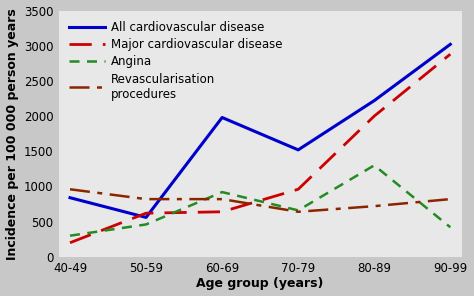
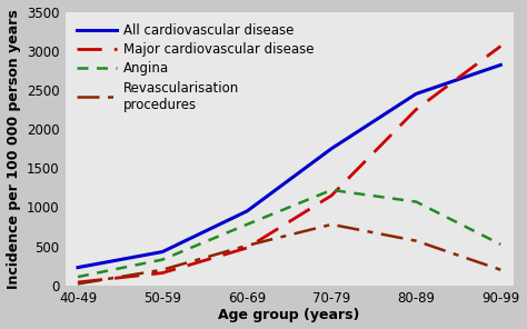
All cardiovascular disease/40-49: 840 -> 230
Major cardiovascular disease/40-49: 200 -> 40
Angina/40-49: 300 -> 110
Revascularisation procedures/40-49: 960 -> 20
All cardiovascular disease/50-59: 560 -> 430
Major cardiovascular disease/50-59: 620 -> 160
Angina/50-59: 460 -> 330
Revascularisation procedures/50-59: 820 -> 200
All cardiovascular disease/60-69: 1980 -> 950
Major cardiovascular disease/60-69: 640 -> 480
Angina/60-69: 920 -> 780
Revascularisation procedures/60-69: 820 -> 510
All cardiovascular disease/70-79: 1520 -> 1750
Major cardiovascular disease/70-79: 960 -> 1150
Angina/70-79: 660 -> 1220
Revascularisation procedures/70-79: 640 -> 780
All cardiovascular disease/80-89: 2220 -> 2450
Major cardiovascular disease/80-89: 2000 -> 2250
Angina/80-89: 1300 -> 1070
Revascularisation procedures/80-89: 720 -> 570
All cardiovascular disease/90-99: 3020 -> 2820
Major cardiovascular disease/90-99: 2880 -> 3060
Angina/90-99: 420 -> 520
Revascularisation procedures/90-99: 820 -> 200
